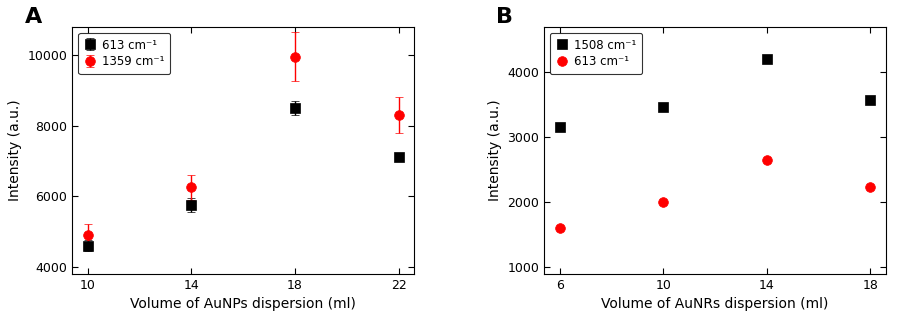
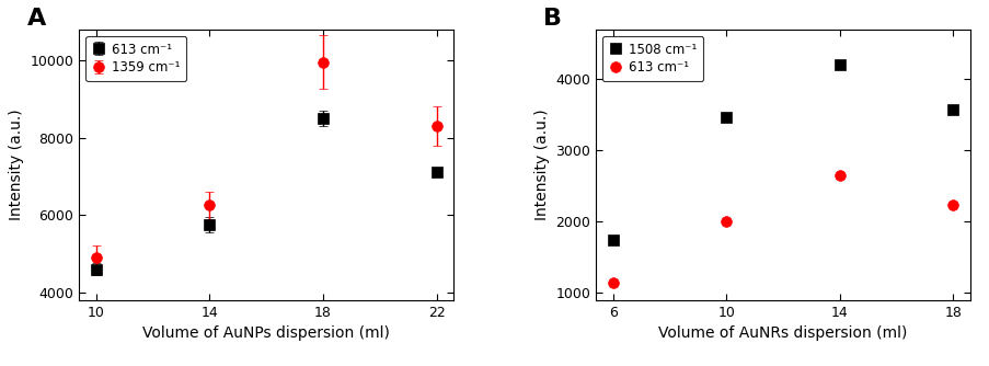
1508 cm⁻¹/6: 3160 -> 1750
613 cm⁻¹/6: 1600 -> 1150
